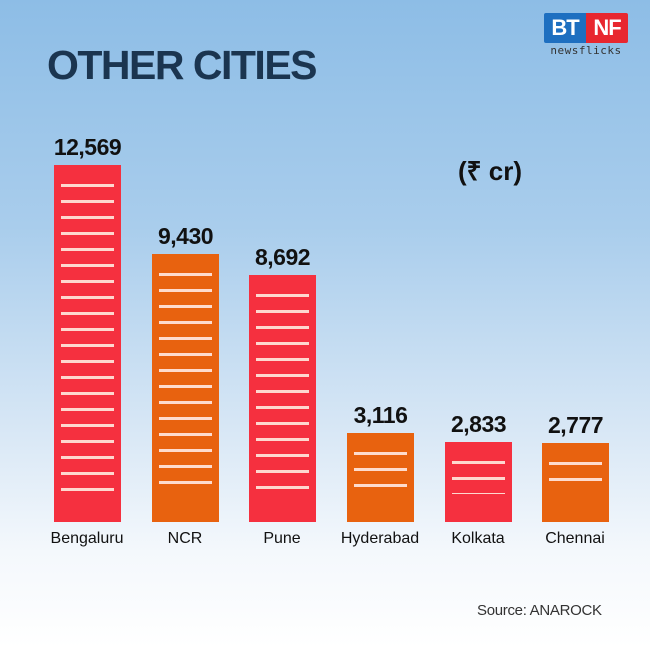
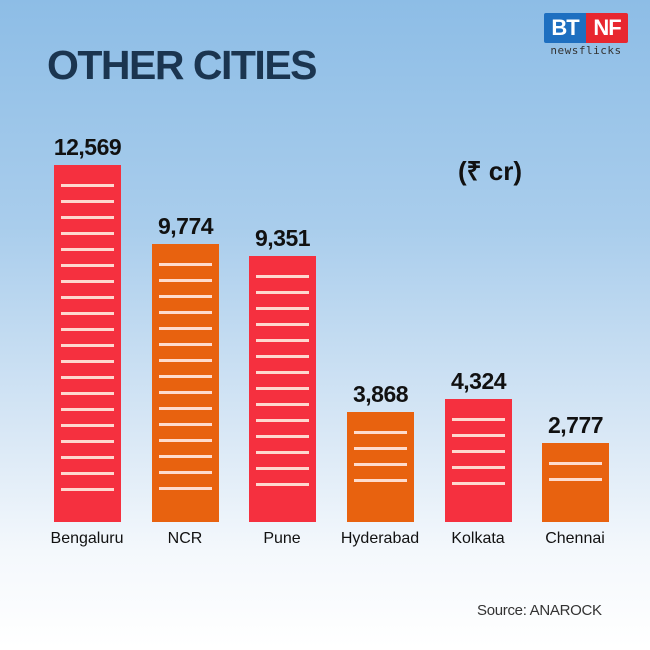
NCR: 9,430 -> 9,774
Pune: 8,692 -> 9,351
Hyderabad: 3,116 -> 3,868
Kolkata: 2,833 -> 4,324
